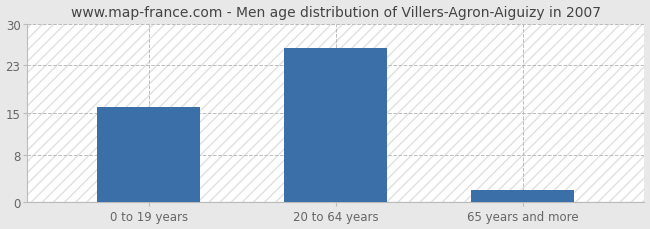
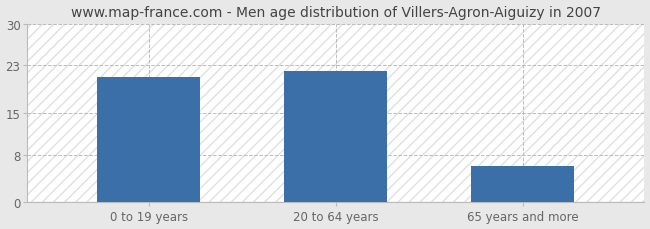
0 to 19 years: 16 -> 21
20 to 64 years: 26 -> 22
65 years and more: 2 -> 6
